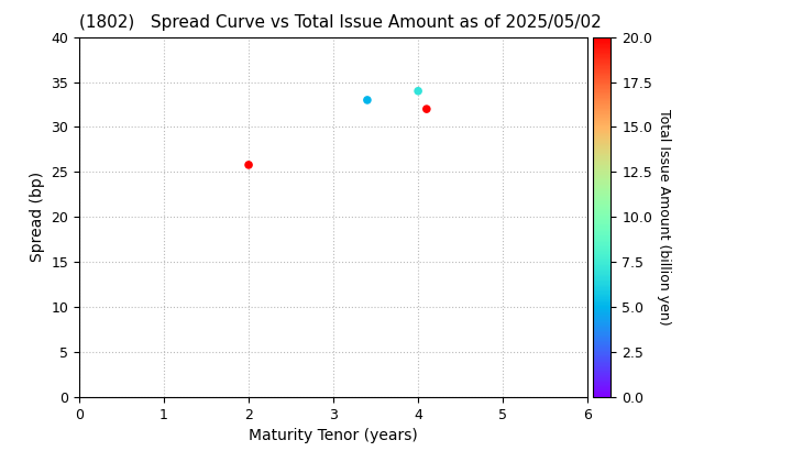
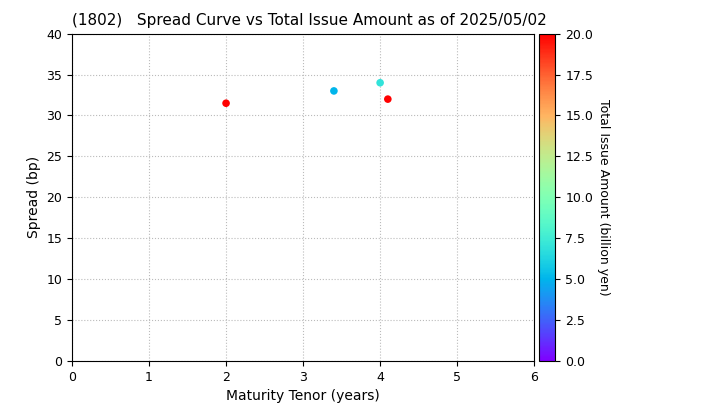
2: 25.8 -> 31.5
